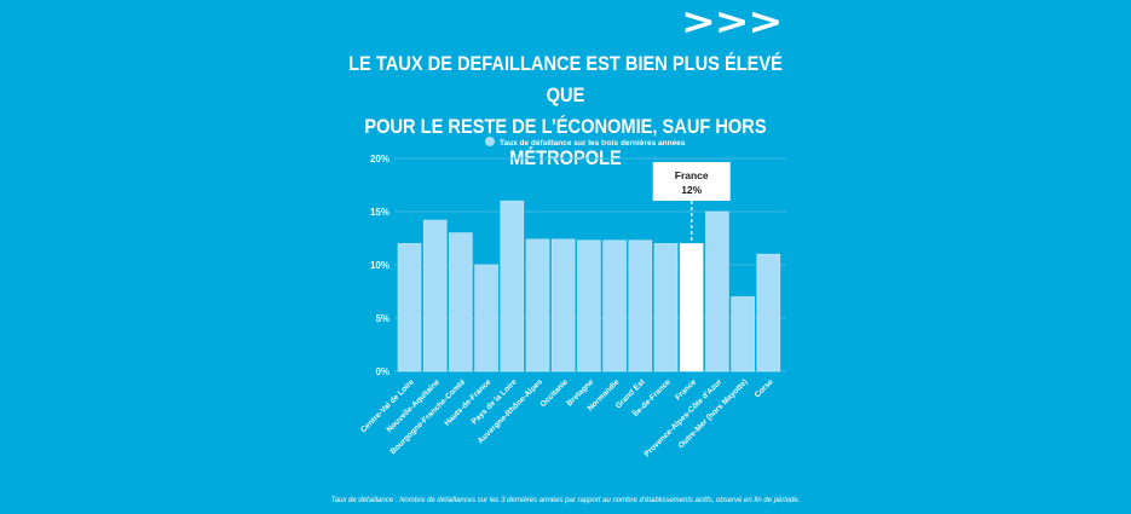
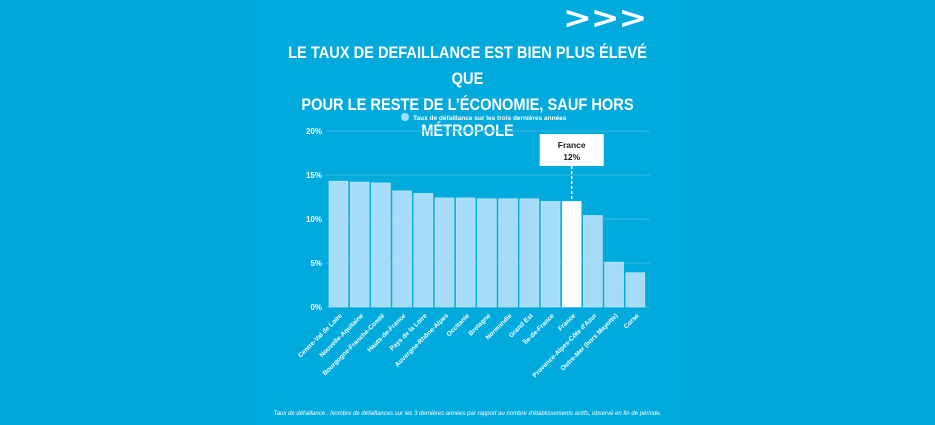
Centre-Val de Loire: 12% -> 14%
Bourgogne-Franche-Comté: 13% -> 14%
Hauts-de-France: 10% -> 13%
Pays de la Loire: 16% -> 13%
Provence-Alpes-Côte d'Azur: 15% -> 10%
Outre-Mer (hors Mayotte): 7% -> 5%
Corse: 11% -> 4%
